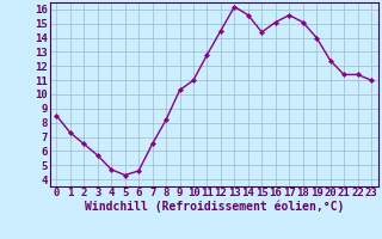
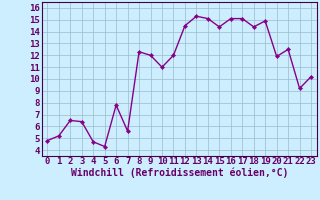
0: 8.5 -> 4.8
1: 7.3 -> 5.2
3: 5.7 -> 6.4
6: 4.6 -> 7.8
7: 6.5 -> 5.6
8: 8.2 -> 12.3
9: 10.3 -> 12.0
11: 12.8 -> 12.0
13: 16.2 -> 15.3
14: 15.6 -> 15.1
17: 15.6 -> 15.1
18: 15.1 -> 14.4
19: 14.0 -> 14.9
20: 12.4 -> 11.9
21: 11.4 -> 12.5
22: 11.4 -> 9.2
23: 11.0 -> 10.2
